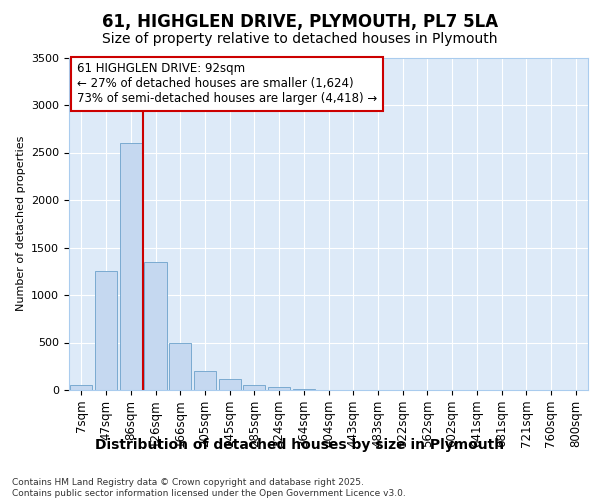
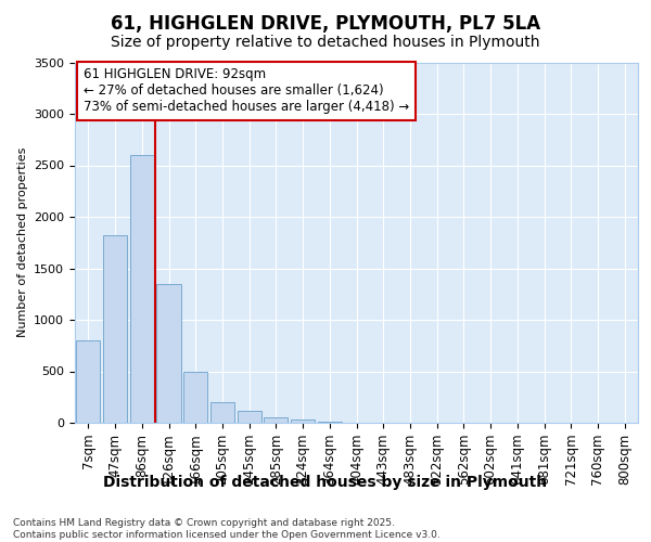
7sqm: 50 -> 800
47sqm: 1250 -> 1820
